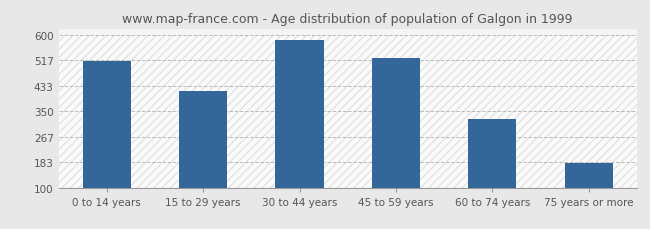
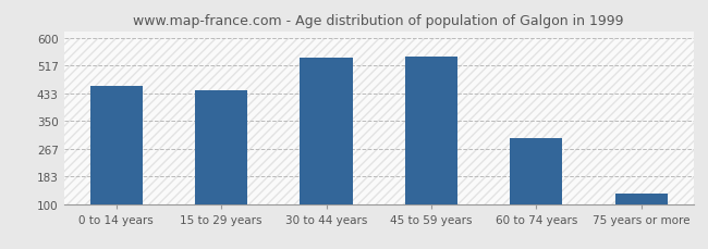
0 to 14 years: 515 -> 455
15 to 29 years: 415 -> 443
30 to 44 years: 585 -> 540
45 to 59 years: 525 -> 544
60 to 74 years: 325 -> 298
75 years or more: 180 -> 132
